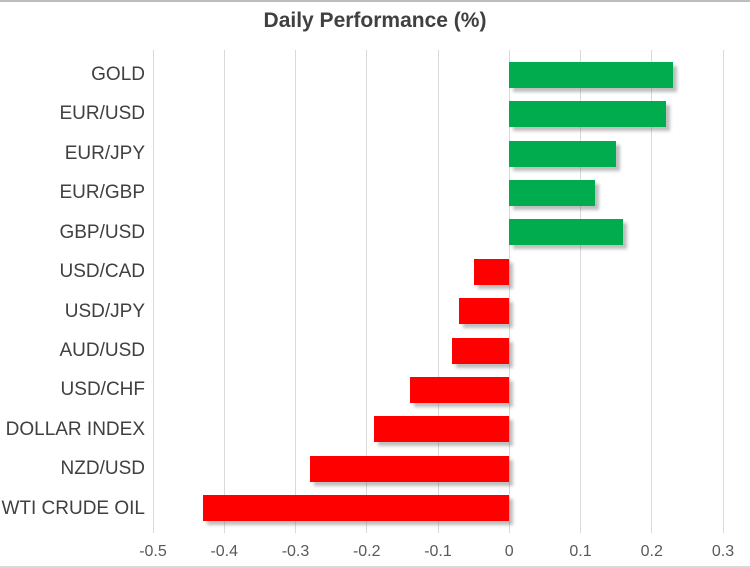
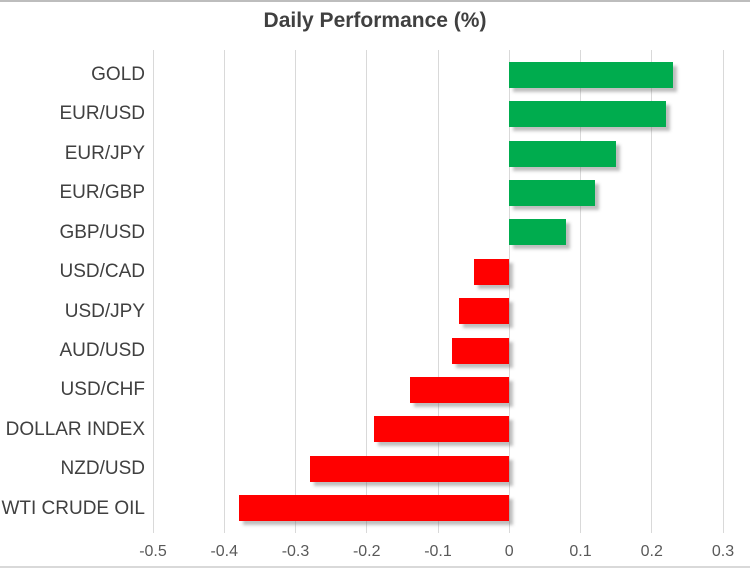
GBP/USD: 0.16 -> 0.08
WTI CRUDE OIL: -0.43 -> -0.38
